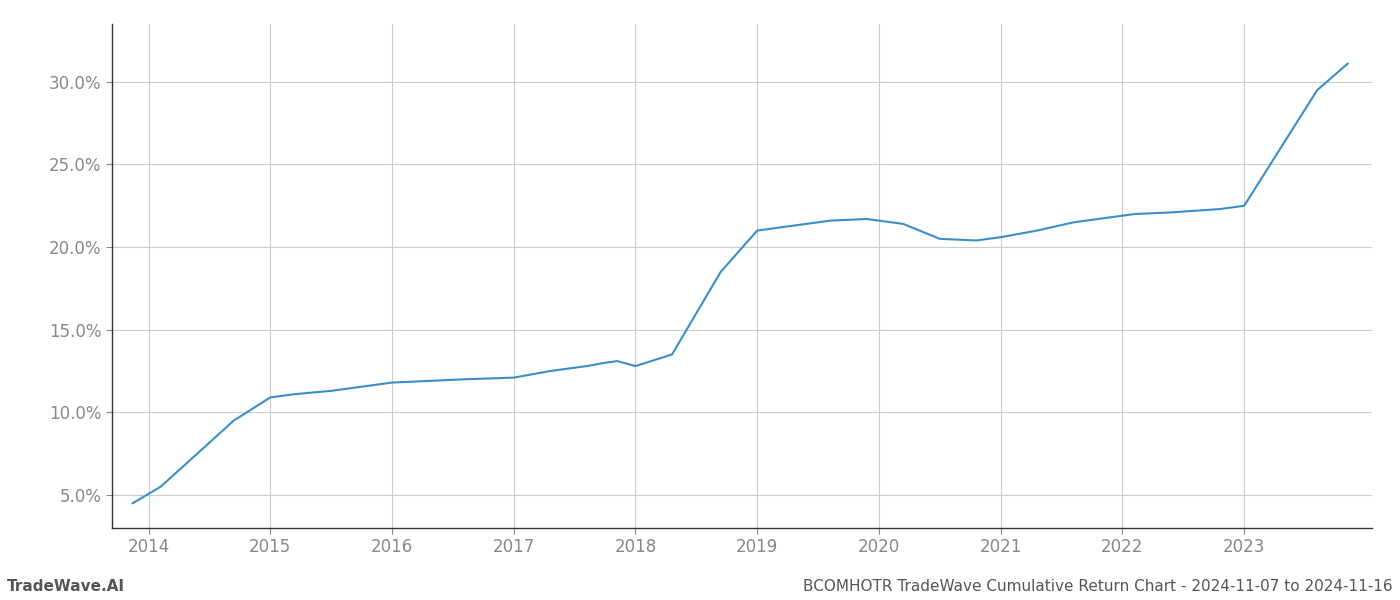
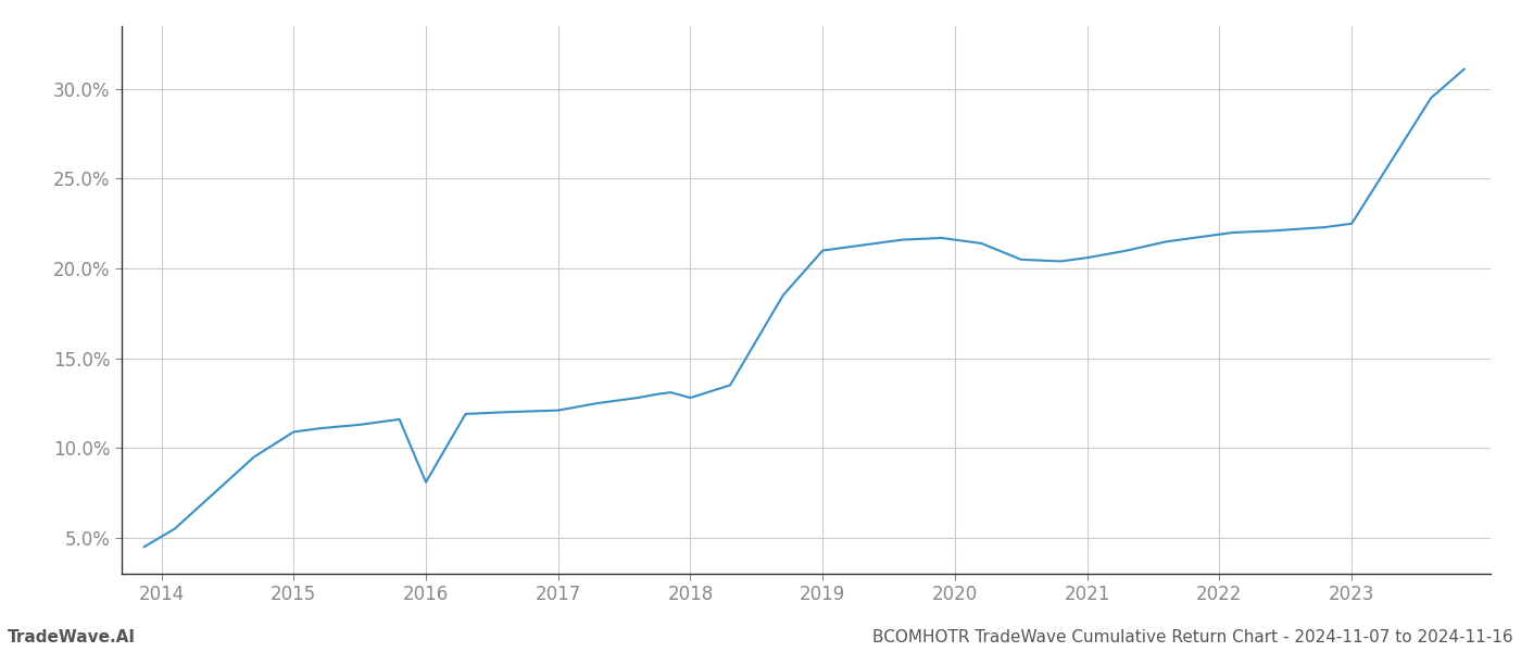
2016: 11.8% -> 8.1%
